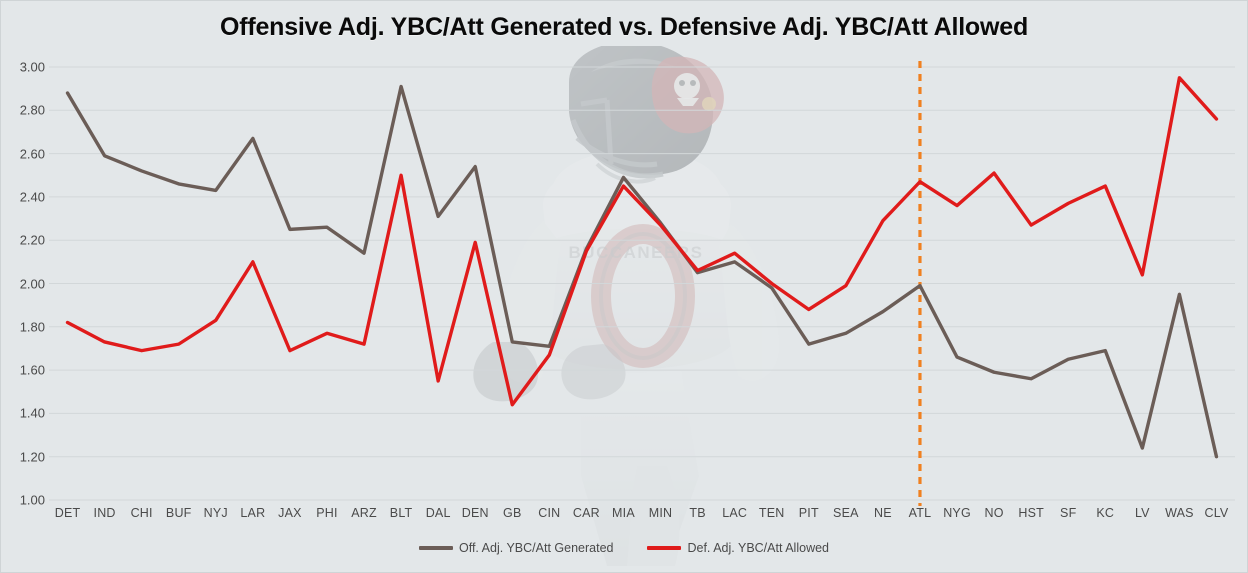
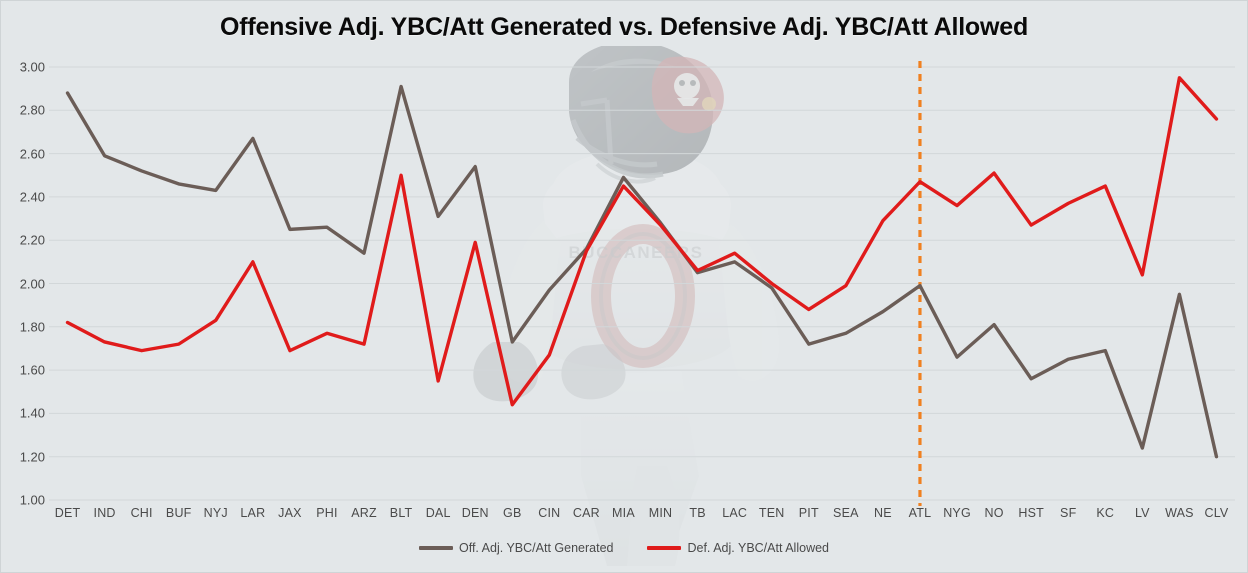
Off. Adj. YBC/Att Generated/CIN: 1.71 -> 1.97
Off. Adj. YBC/Att Generated/NO: 1.59 -> 1.81
